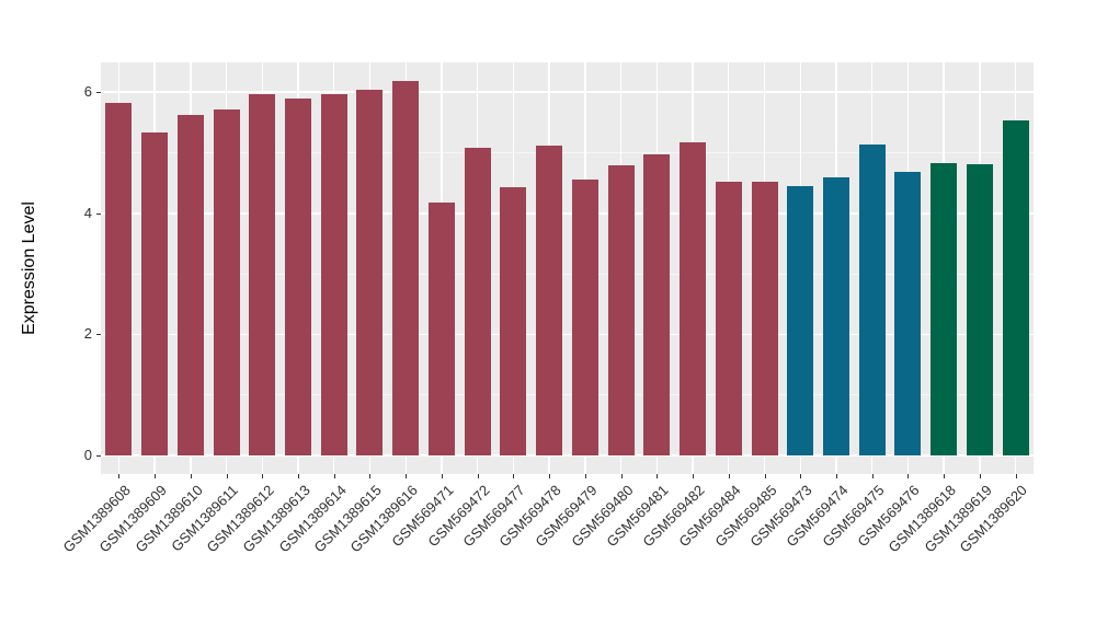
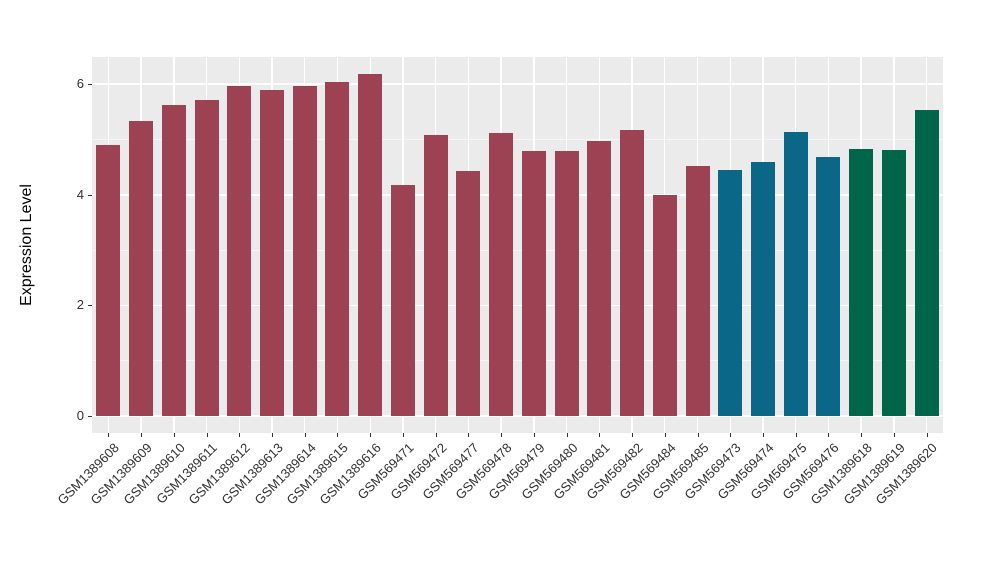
GSM1389608: 5.8 -> 4.9
GSM569479: 4.6 -> 4.8
GSM569484: 4.5 -> 4.0
